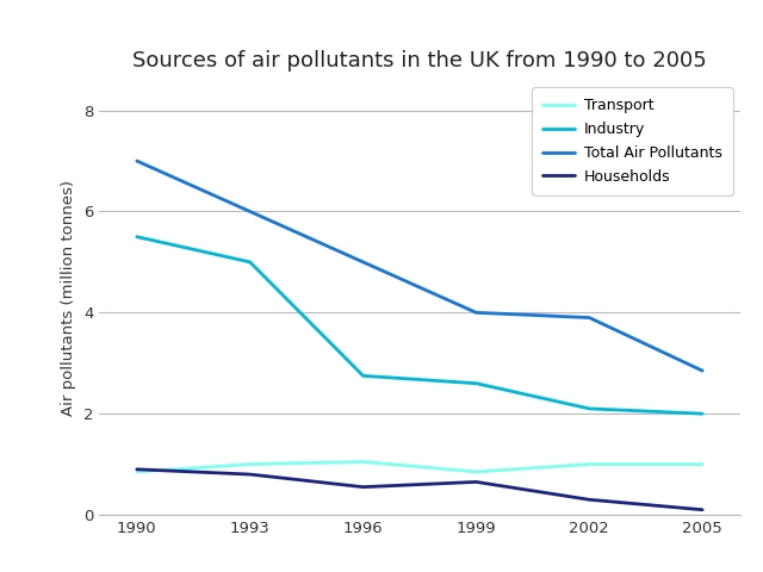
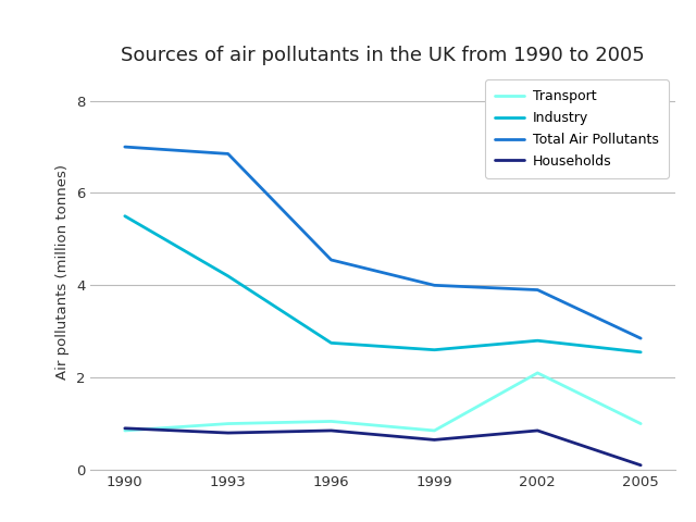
Industry/1993: 5.00 -> 4.20
Total Air Pollutants/1993: 6.00 -> 6.85
Total Air Pollutants/1996: 5.00 -> 4.55
Households/1996: 0.55 -> 0.85
Transport/2002: 1.00 -> 2.10
Industry/2002: 2.10 -> 2.80
Households/2002: 0.30 -> 0.85
Industry/2005: 2.00 -> 2.55
